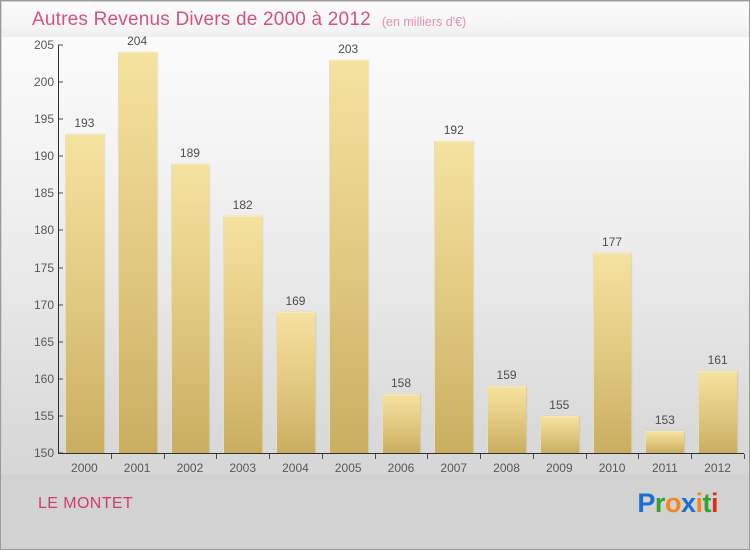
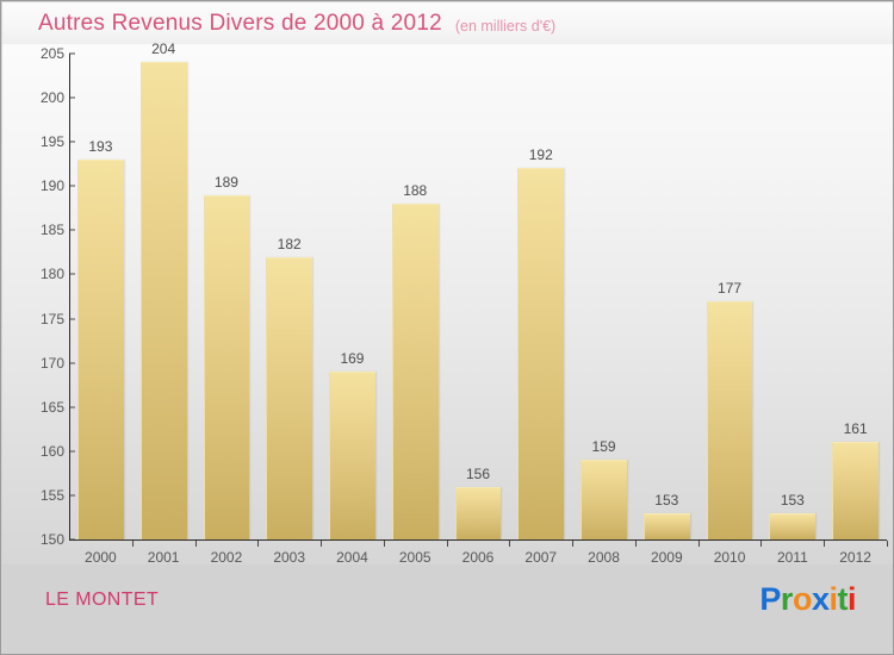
2005: 203 -> 188
2006: 158 -> 156
2009: 155 -> 153
